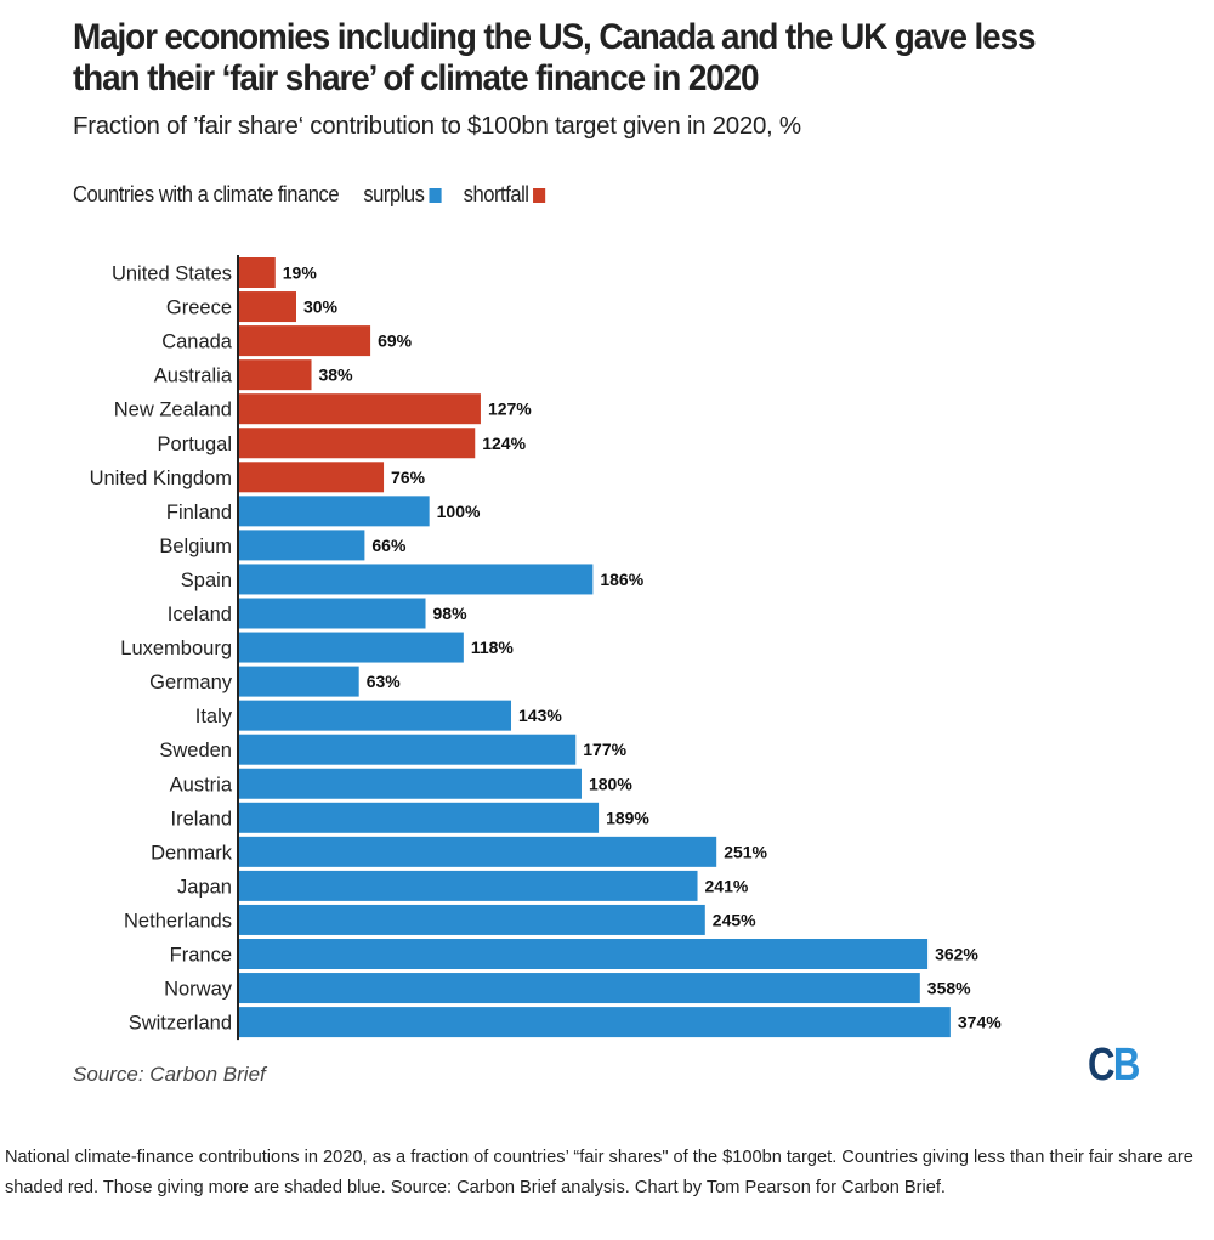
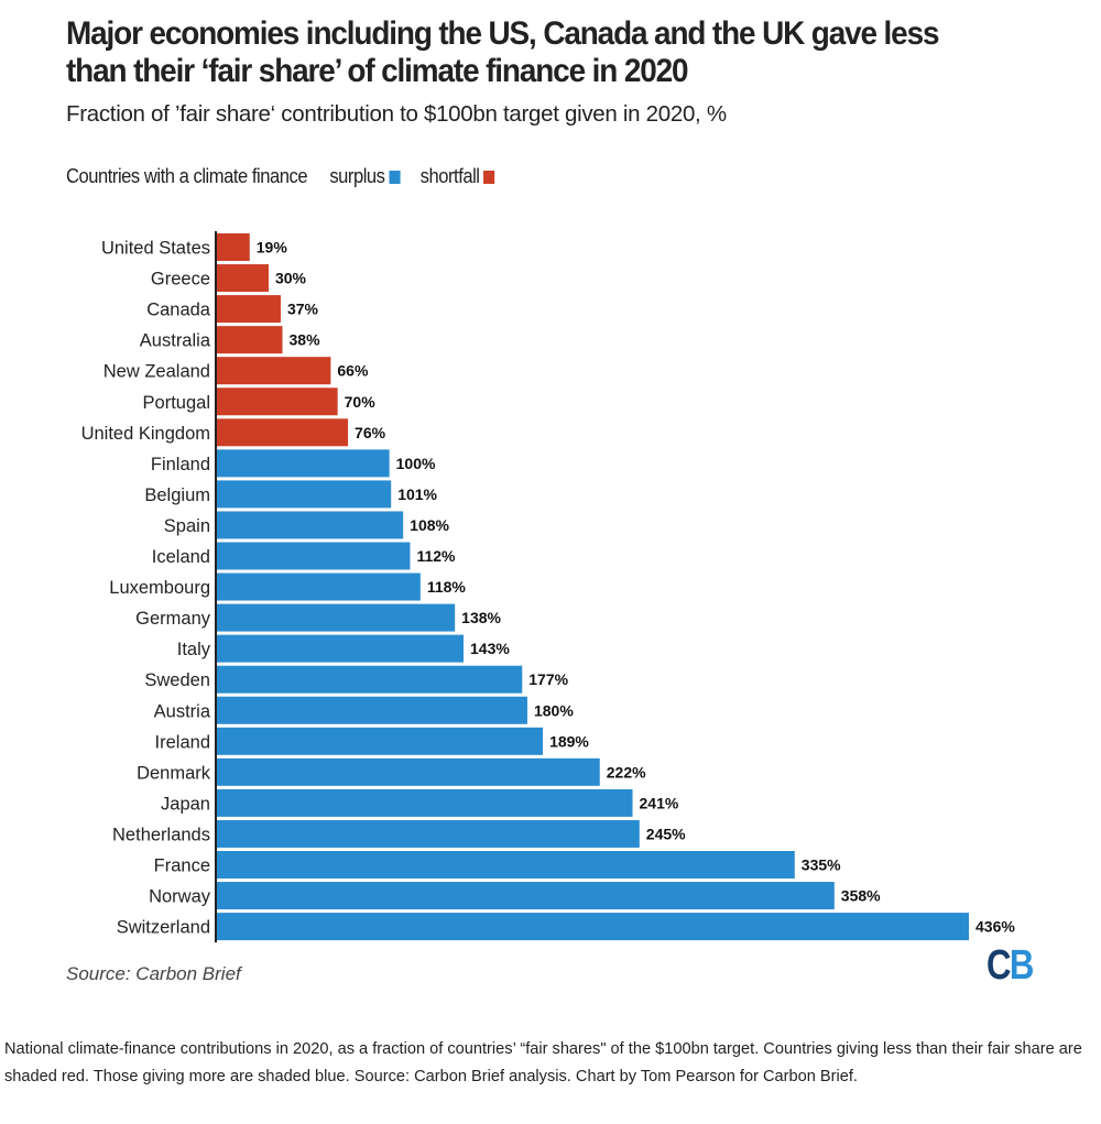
Canada: 69% -> 37%
New Zealand: 127% -> 66%
Portugal: 124% -> 70%
Belgium: 66% -> 101%
Spain: 186% -> 108%
Iceland: 98% -> 112%
Germany: 63% -> 138%
Denmark: 251% -> 222%
France: 362% -> 335%
Switzerland: 374% -> 436%
